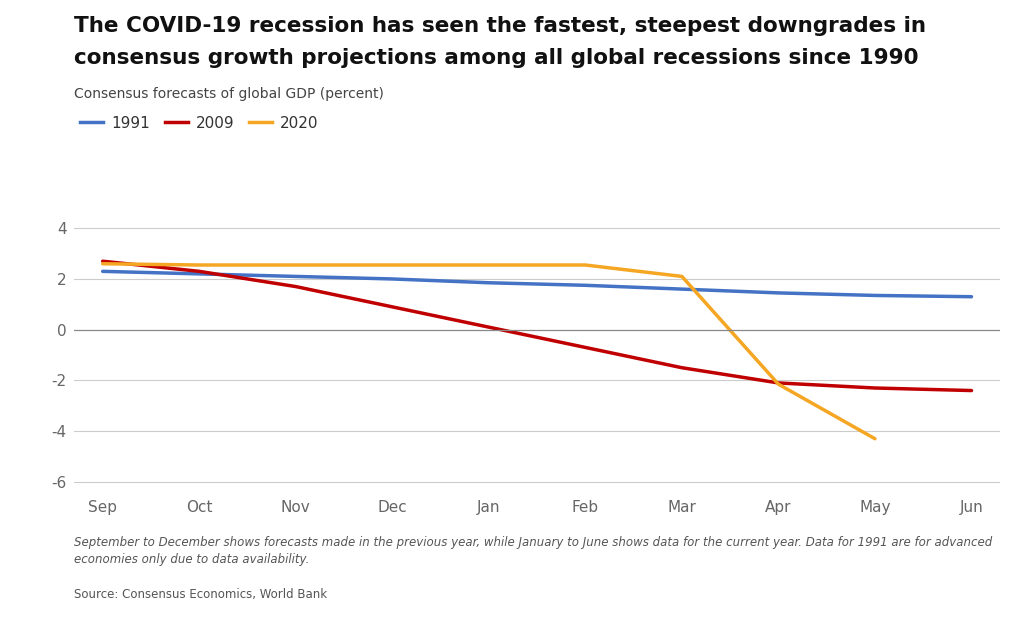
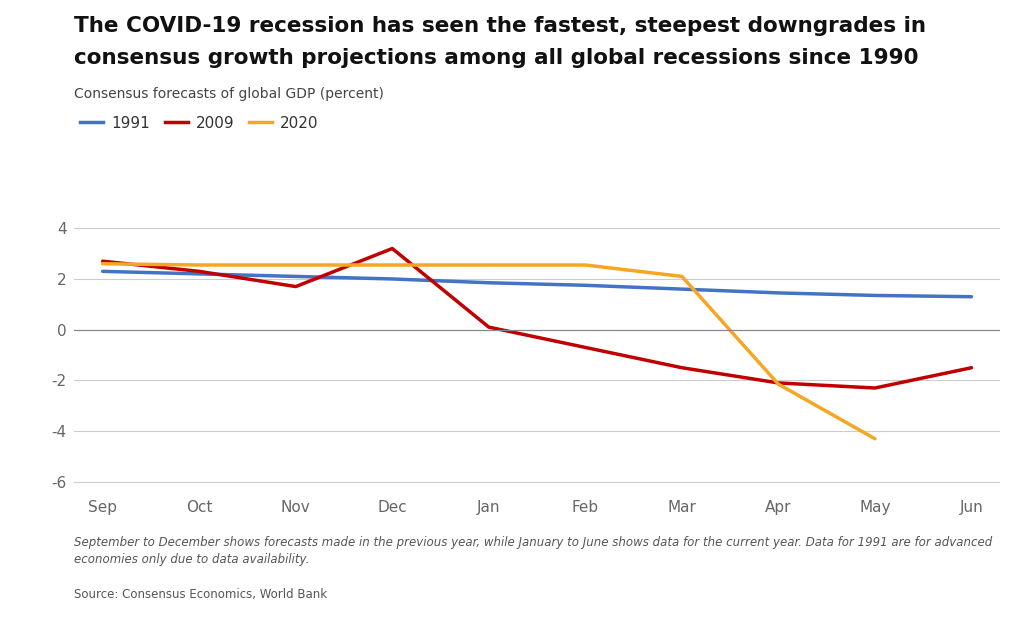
2009/Dec: 0.9 -> 3.2
2009/Jun: -2.4 -> -1.5
